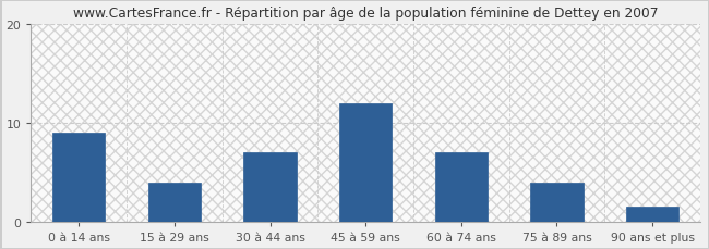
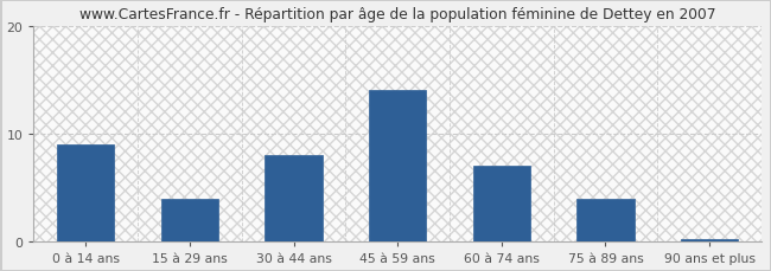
30 à 44 ans: 7.0 -> 8.0
45 à 59 ans: 12.0 -> 14.0
90 ans et plus: 1.6 -> 0.3
